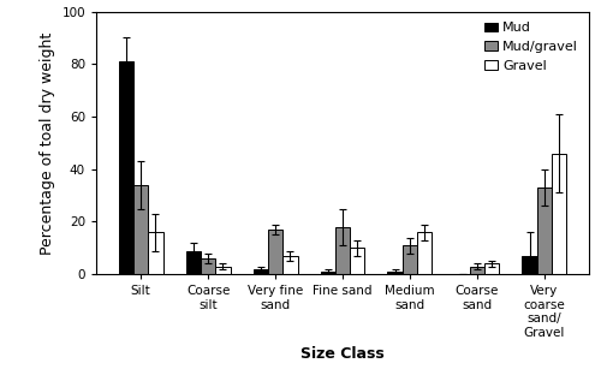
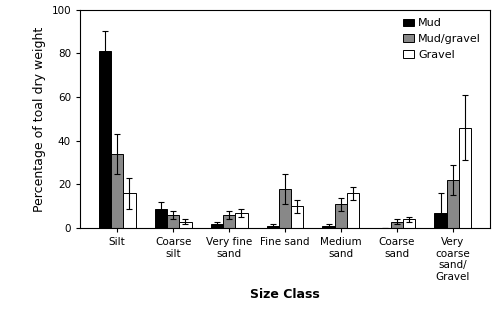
Mud/gravel/Very fine sand: 17 -> 6
Mud/gravel/Very coarse sand/ Gravel: 33 -> 22
